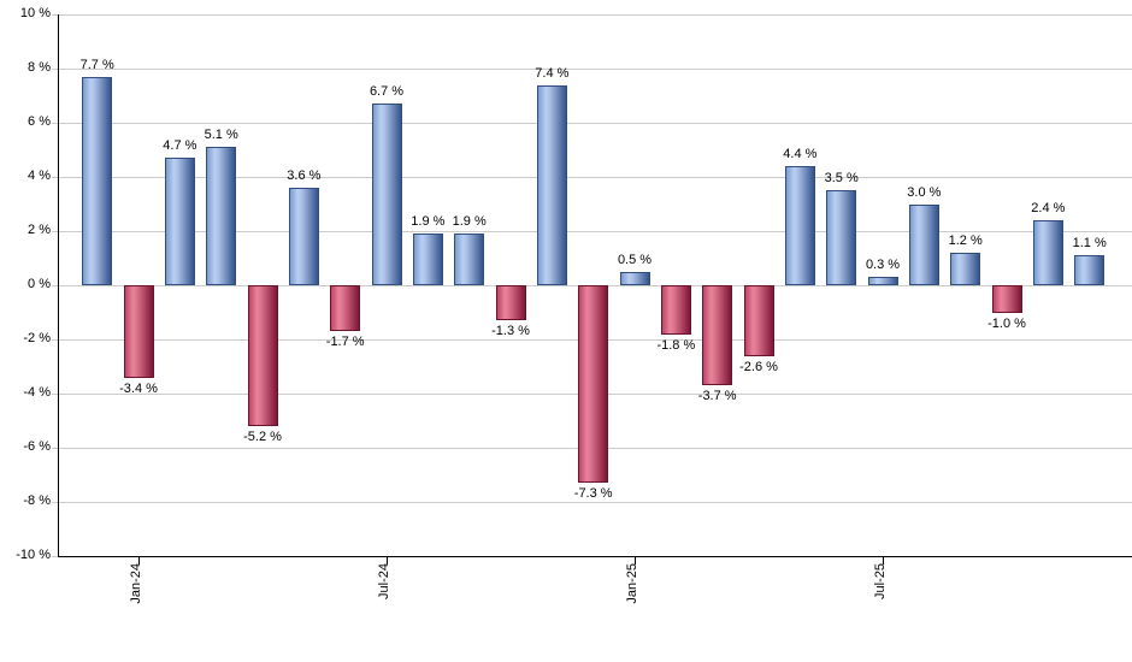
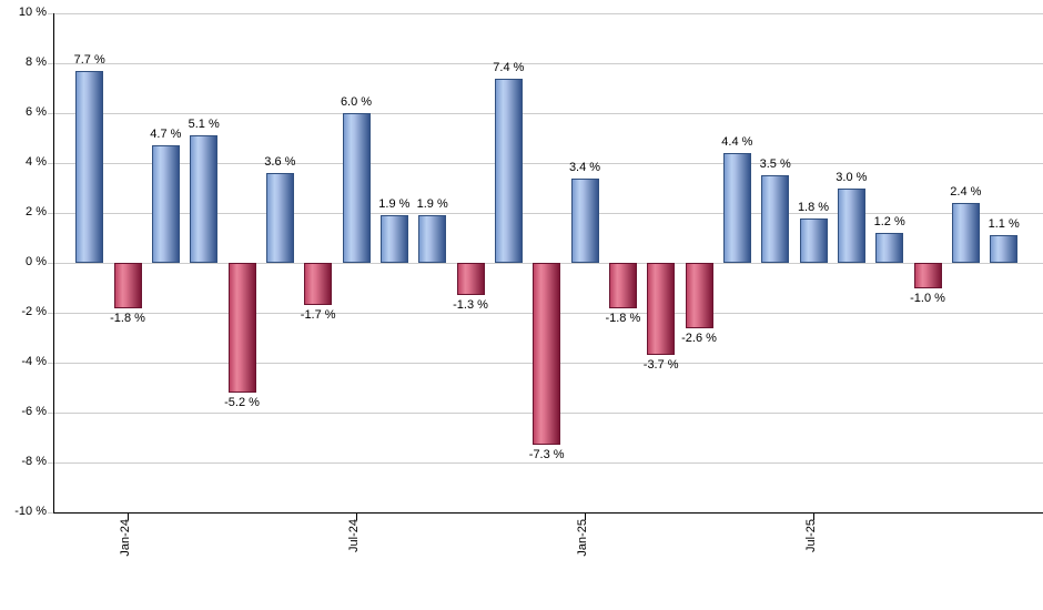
Jan-24: -3.4 -> -1.8
Jul-24: 6.7 -> 6.0
Jan-25: 0.5 -> 3.4
Jul-25: 0.3 -> 1.8
